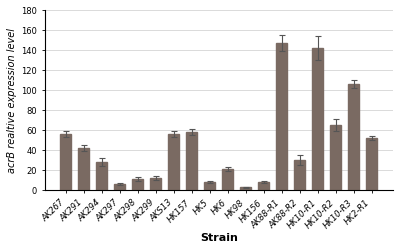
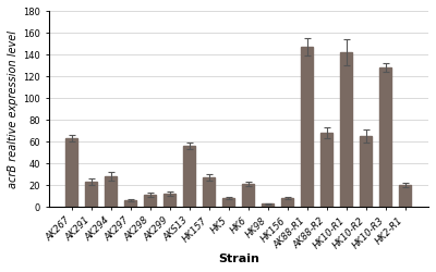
AK267: 56 -> 63
AK291: 42 -> 23
HK157: 58 -> 27
AK88-R2: 30 -> 68
HK10-R3: 106 -> 128
HK2-R1: 52 -> 20
